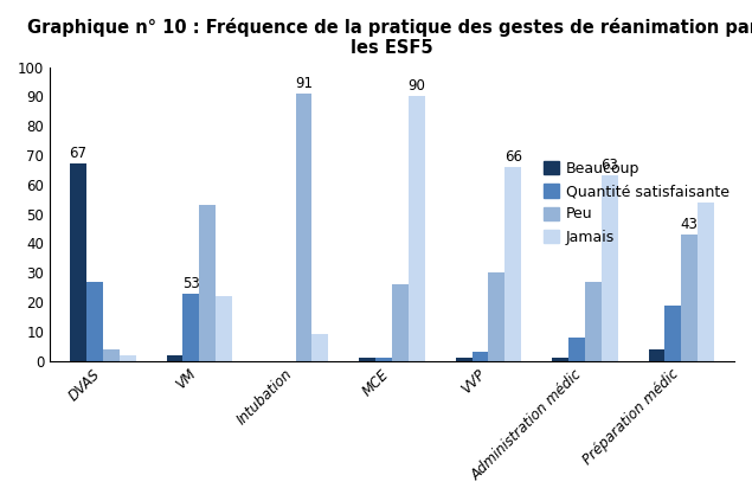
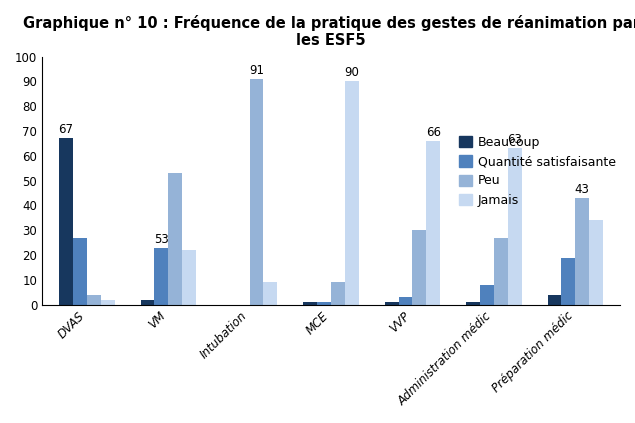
Peu/MCE: 26 -> 9
Jamais/Préparation médic: 54 -> 34
